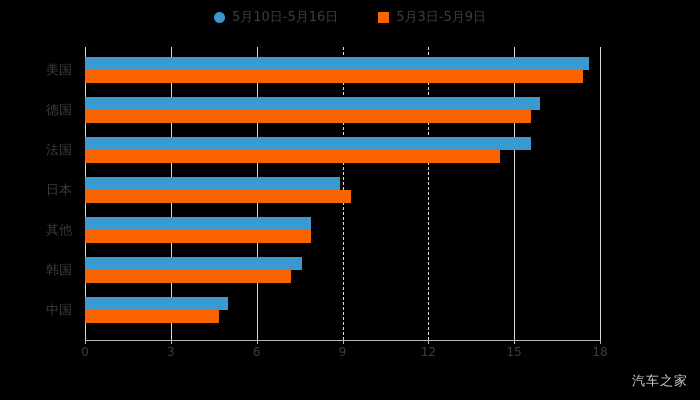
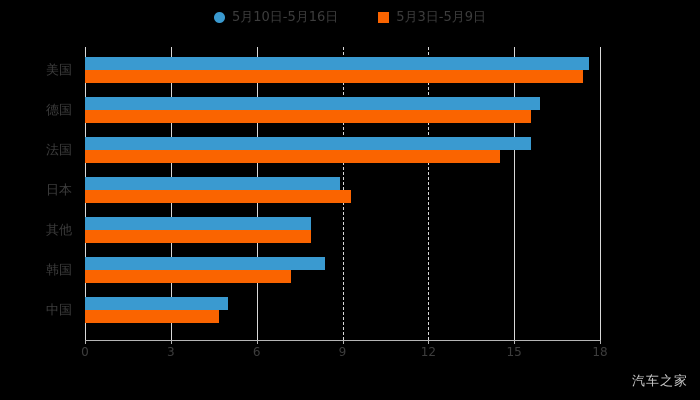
5月10日-5月16日/韩国: 7.6 -> 8.4
